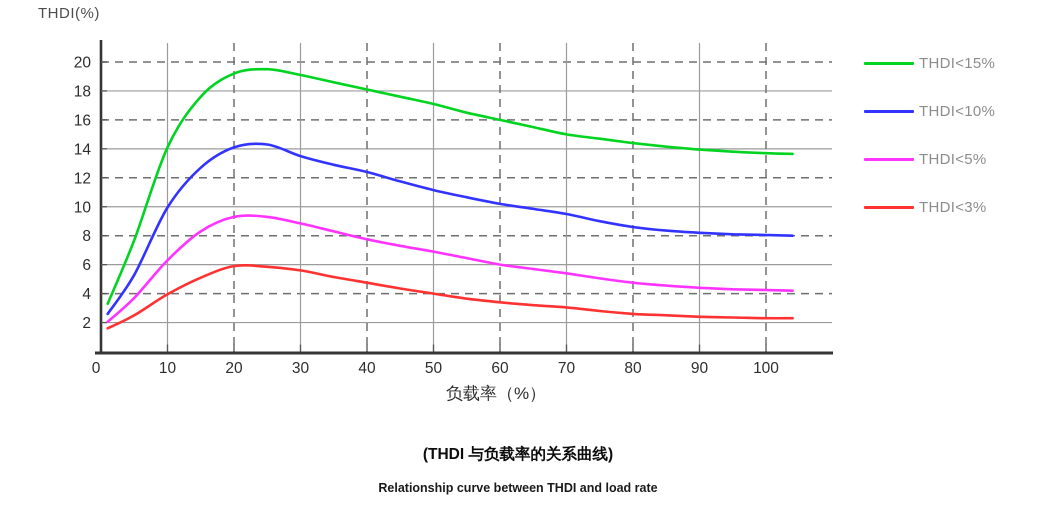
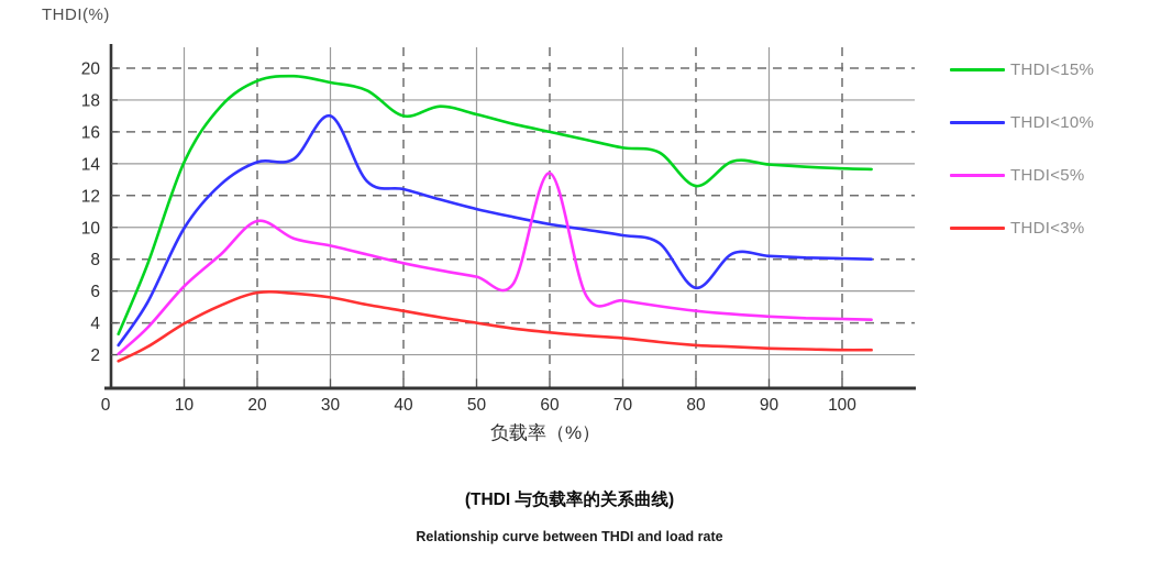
THDI<5%/20: 9.3 -> 10.4
THDI<10%/30: 13.5 -> 17.0
THDI<15%/40: 18.1 -> 17.0
THDI<5%/60: 6.0 -> 13.4
THDI<15%/80: 14.4 -> 12.6
THDI<10%/80: 8.6 -> 6.2
